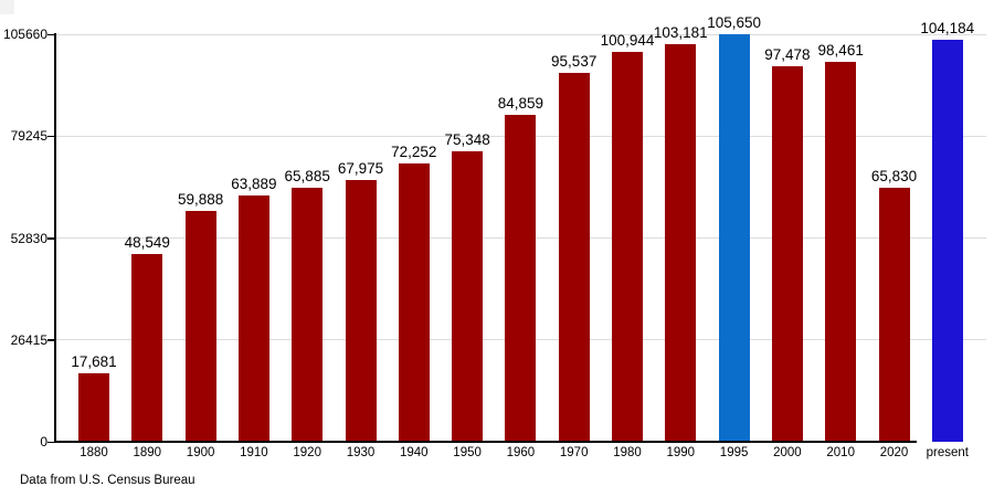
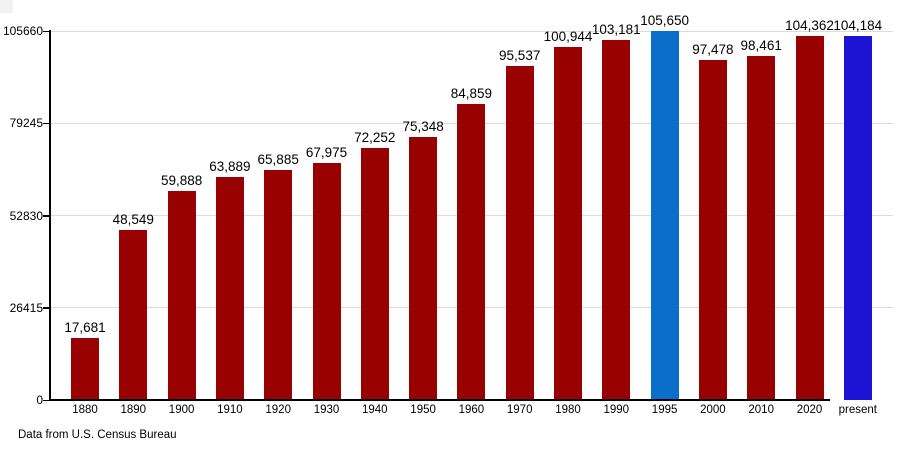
2020: 65,830 -> 104,362
